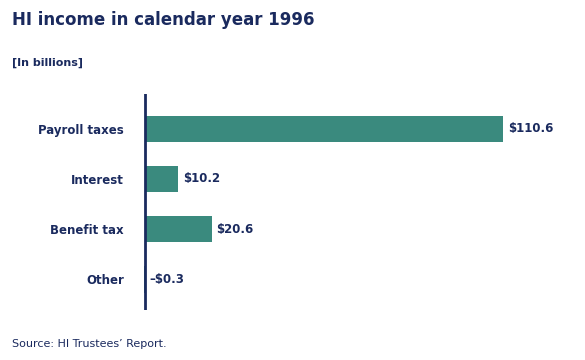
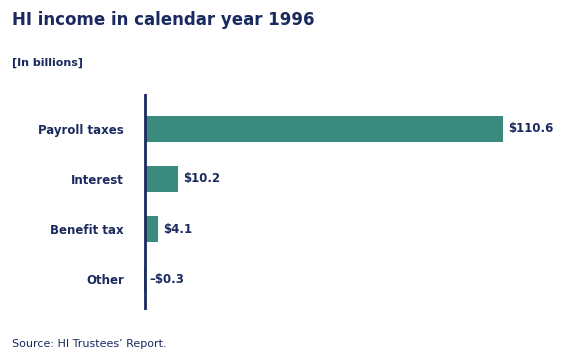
Benefit tax: $20.6 -> $4.1
